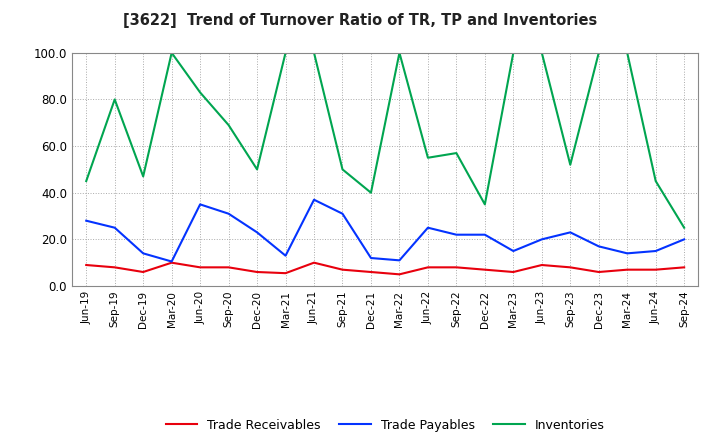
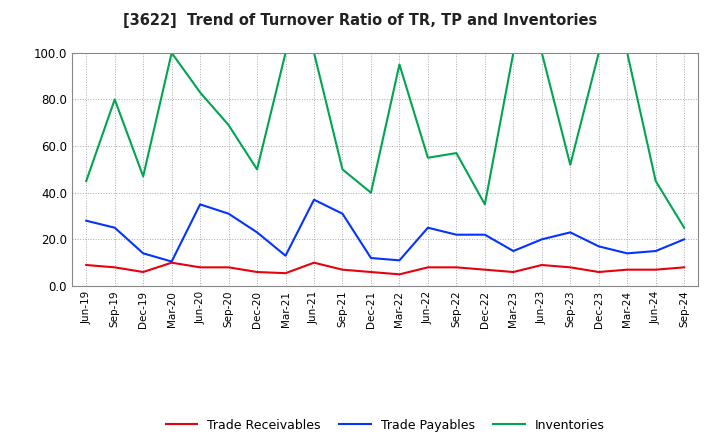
Inventories/Mar-22: 100 -> 95
